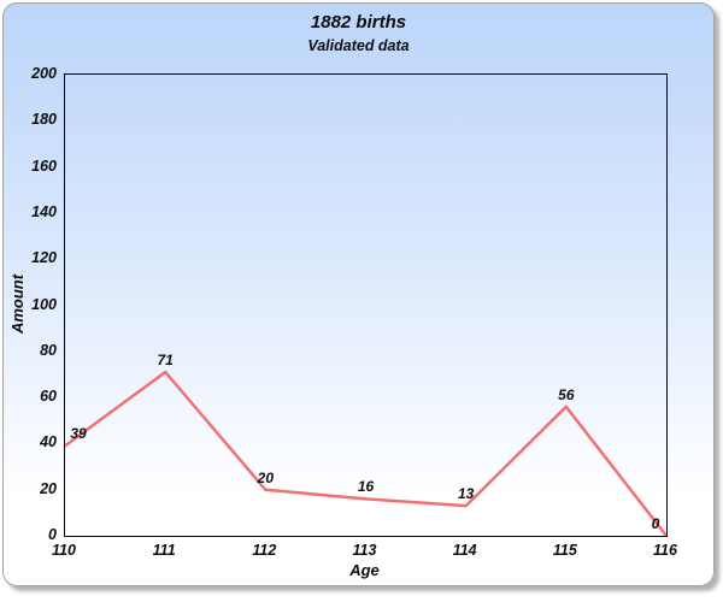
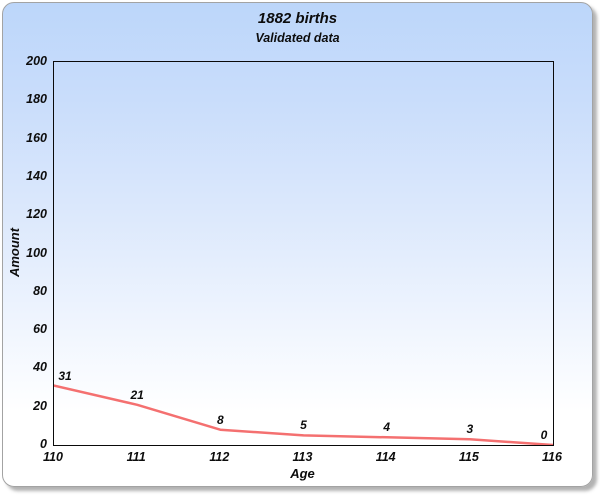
110: 39 -> 31
111: 71 -> 21
112: 20 -> 8
113: 16 -> 5
114: 13 -> 4
115: 56 -> 3
